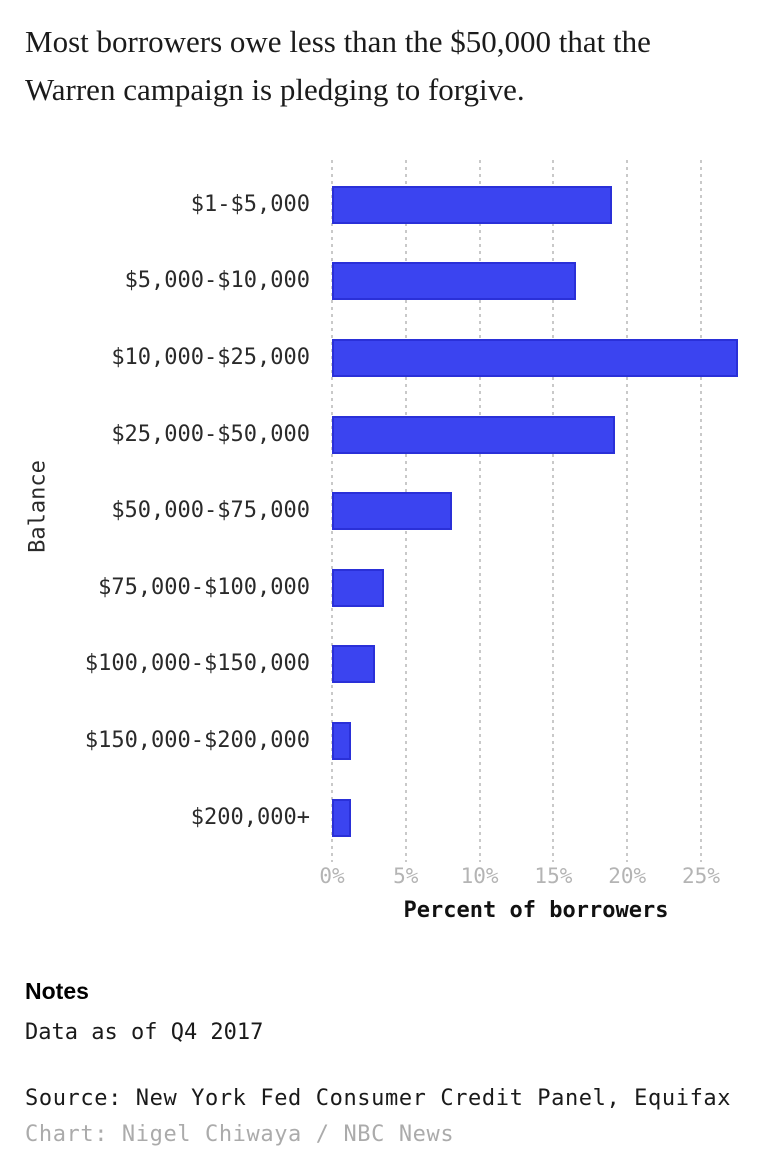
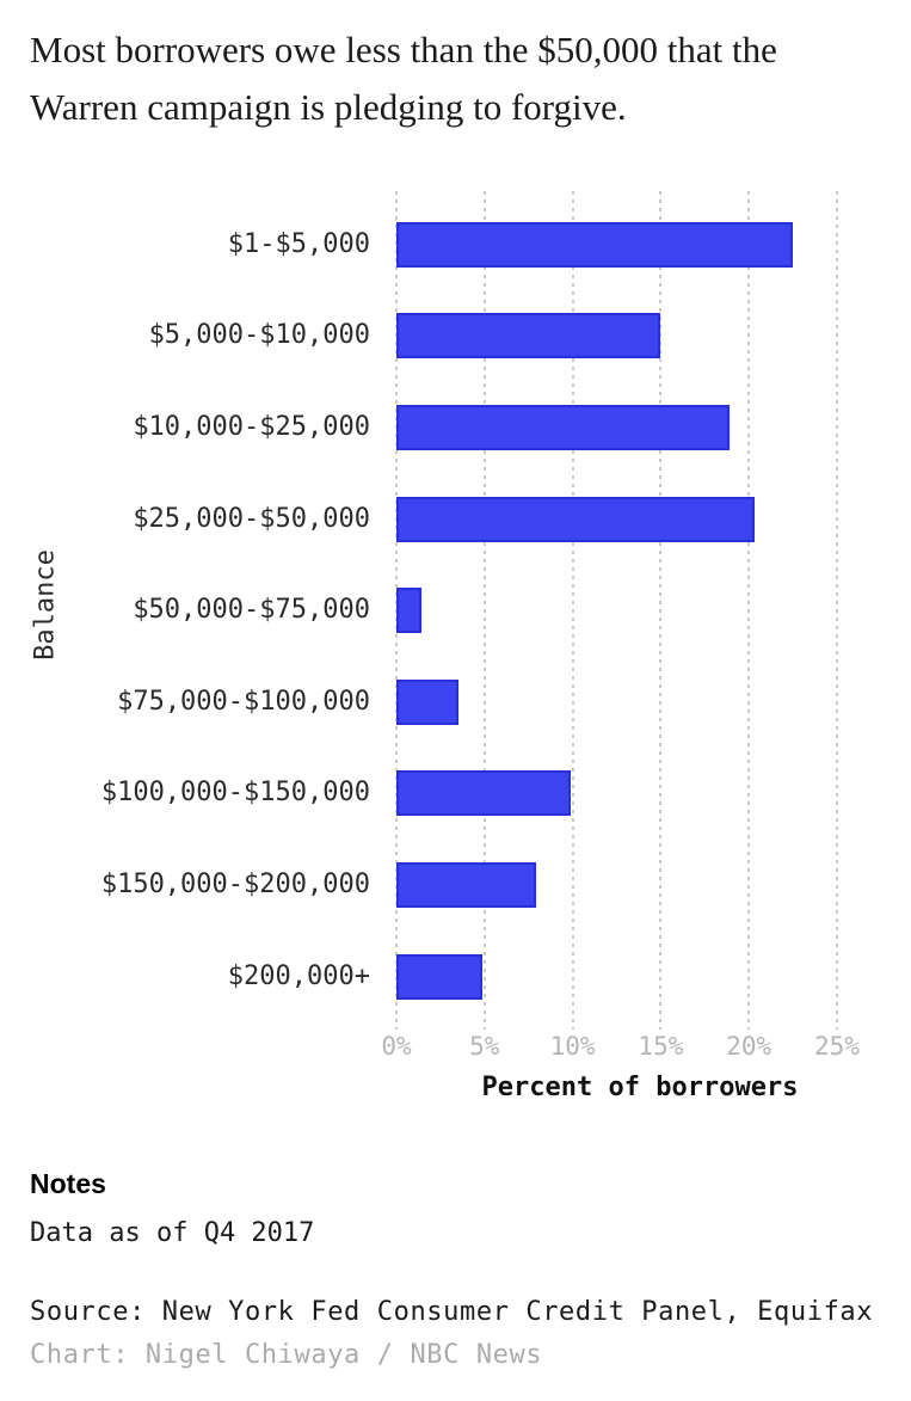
$1-$5,000: 19.0% -> 22.5%
$5,000-$10,000: 16.5% -> 15.0%
$10,000-$25,000: 27.5% -> 18.9%
$25,000-$50,000: 19.2% -> 20.3%
$50,000-$75,000: 8.1% -> 1.4%
$100,000-$150,000: 2.9% -> 9.9%
$150,000-$200,000: 1.3% -> 7.9%
$200,000+: 1.3% -> 4.9%
